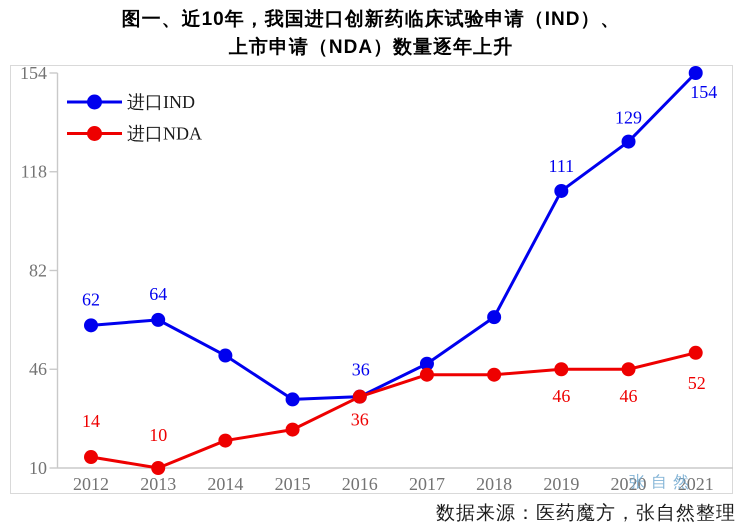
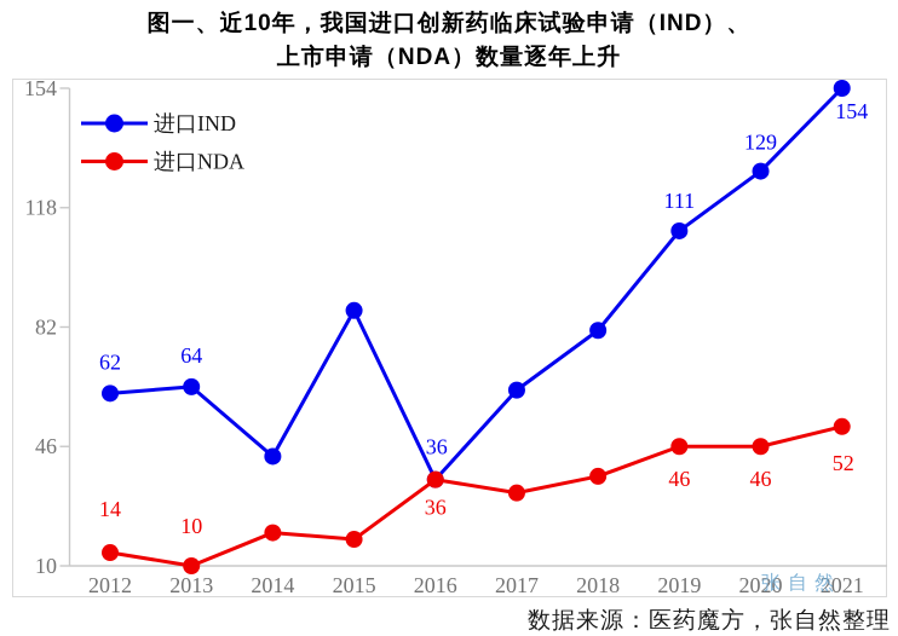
进口IND/2014: 51 -> 43
进口IND/2015: 35 -> 87
进口NDA/2015: 24 -> 18
进口IND/2017: 48 -> 63
进口NDA/2017: 44 -> 32
进口IND/2018: 65 -> 81
进口NDA/2018: 44 -> 37
